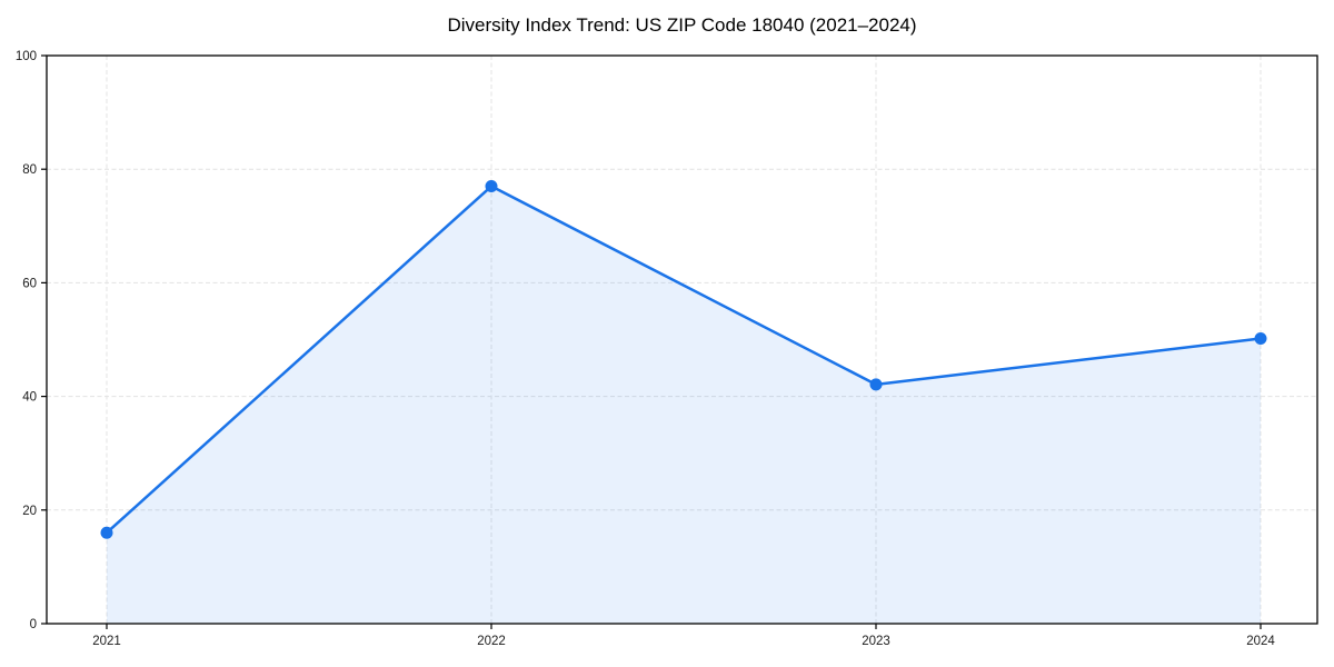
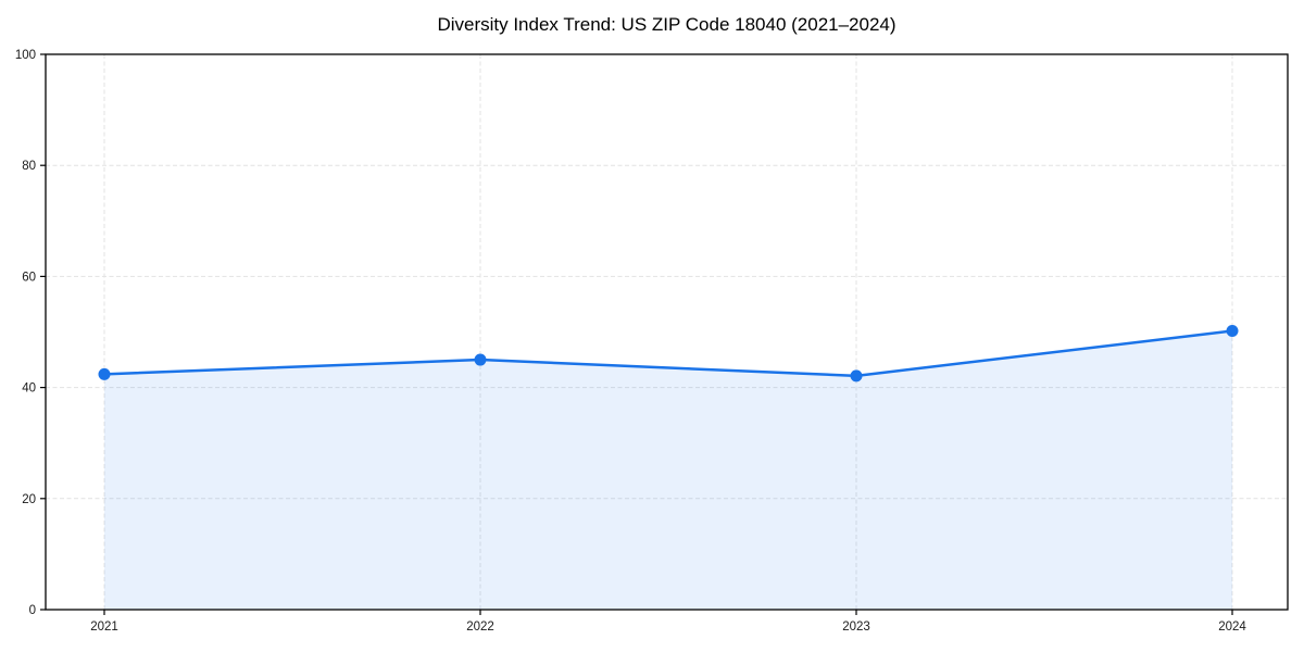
2021: 16 -> 42
2022: 77 -> 45
